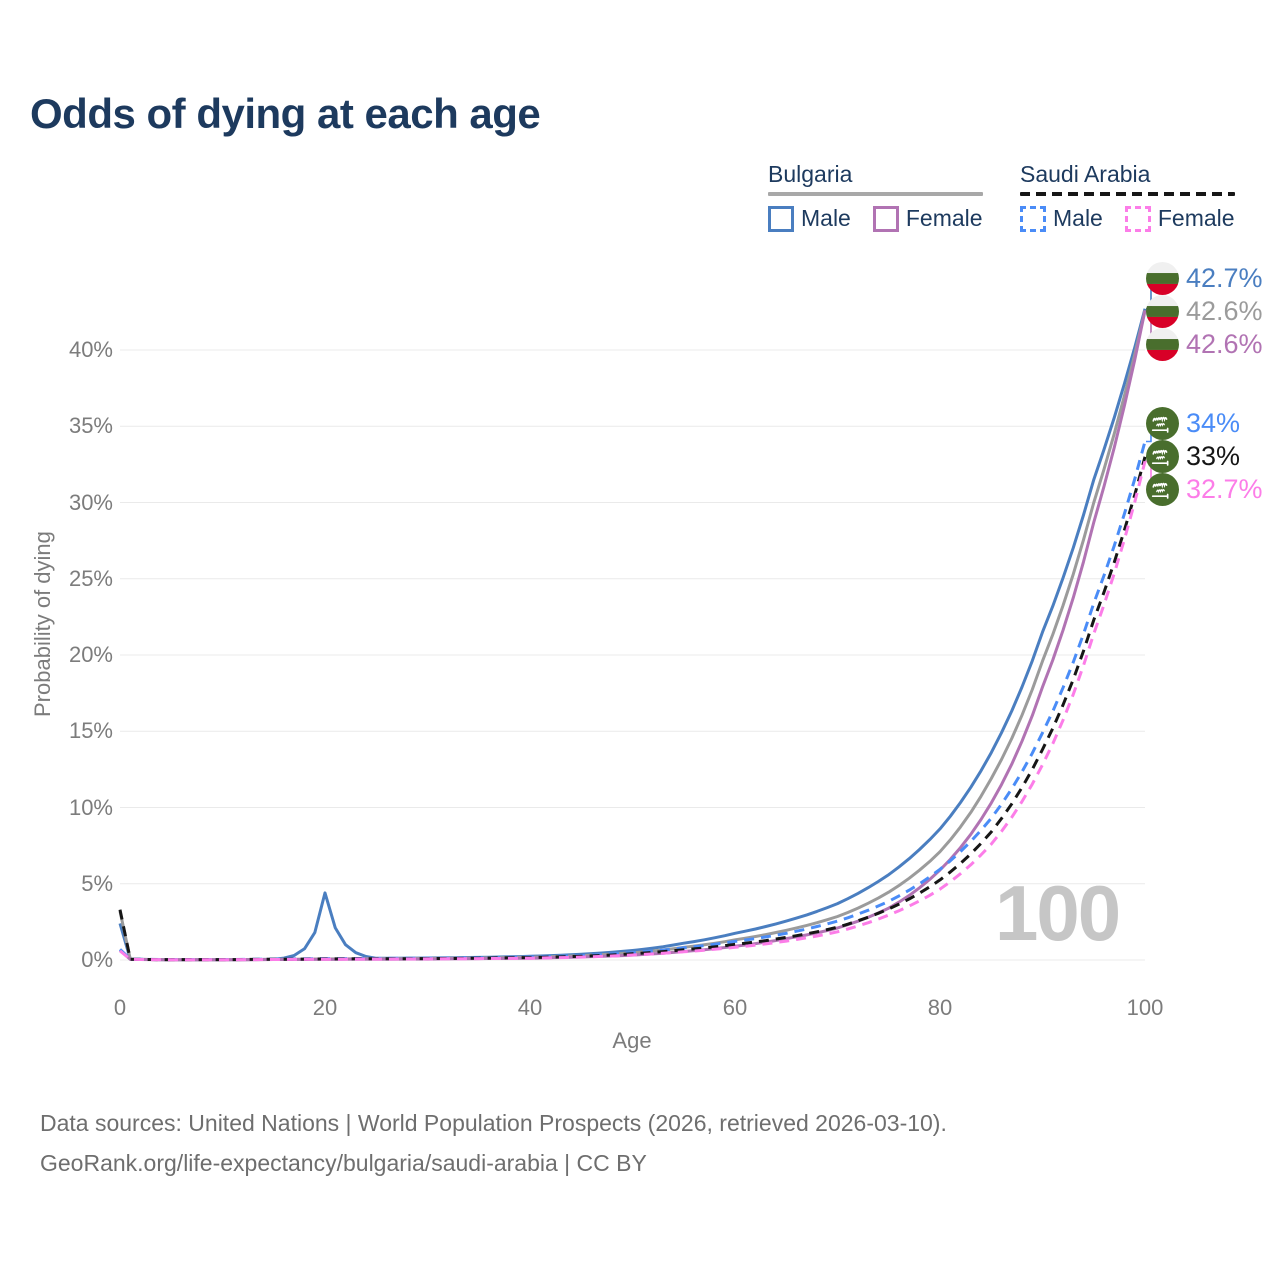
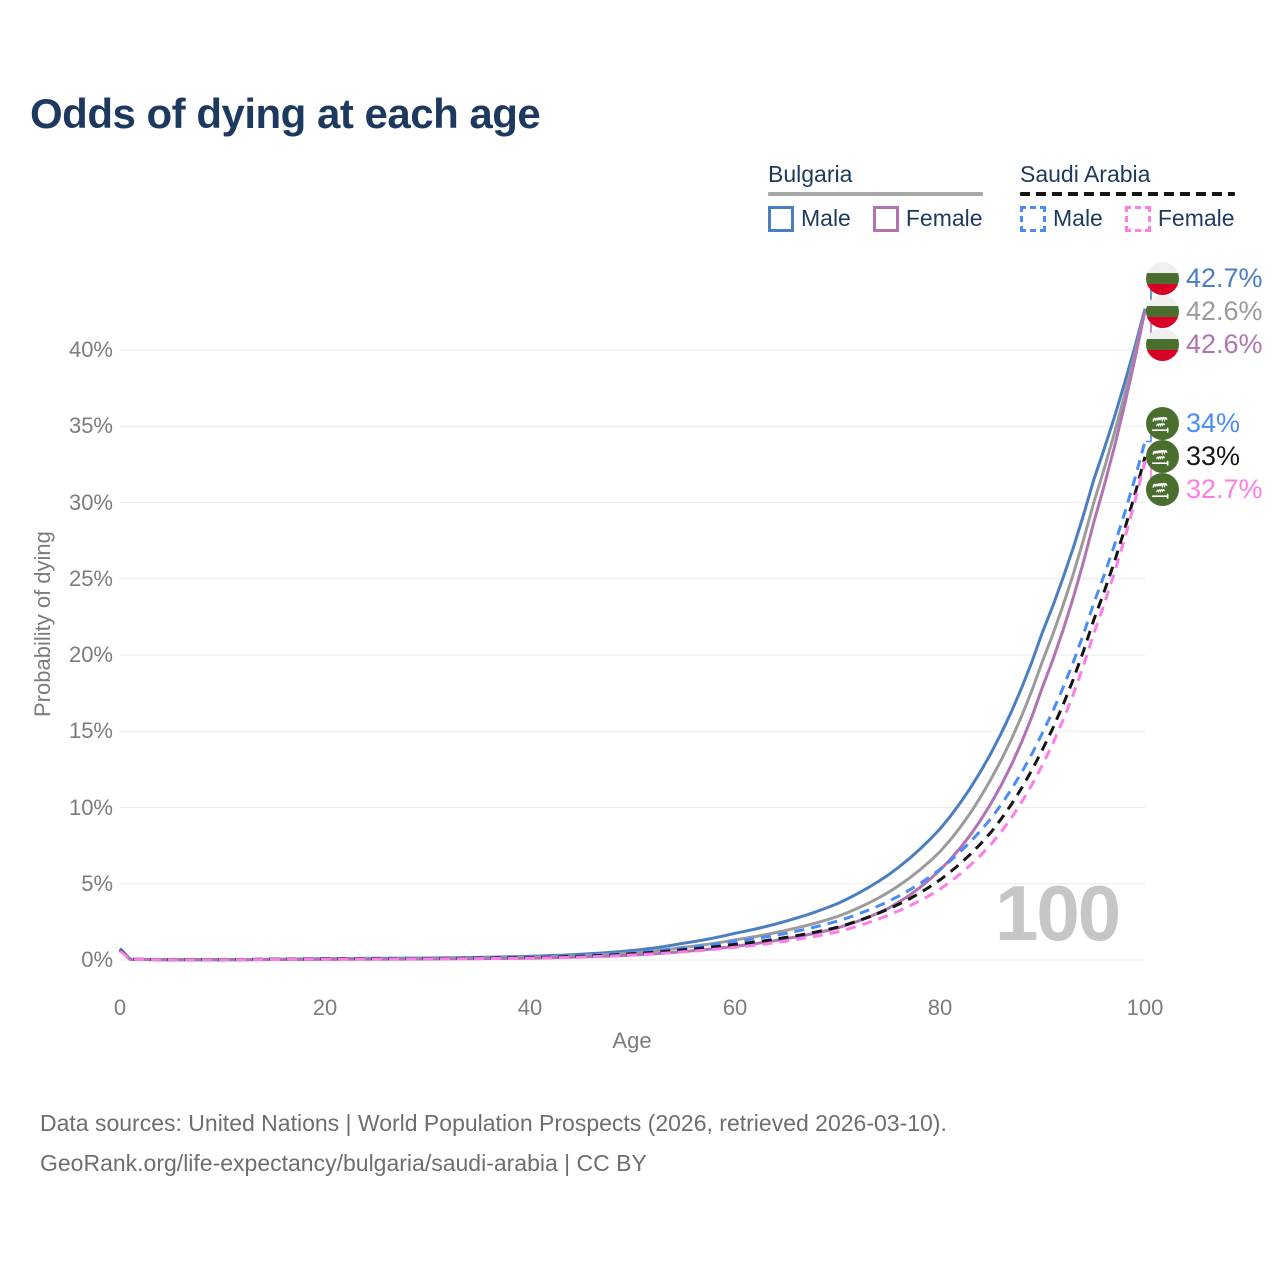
Bulgaria Male/0: 2.4% -> 0.8%
Bulgaria/0: 3.2% -> 0.7%
Saudi Arabia/0: 3.3% -> 0.7%
Bulgaria Male/20: 4.4% -> 0.1%
